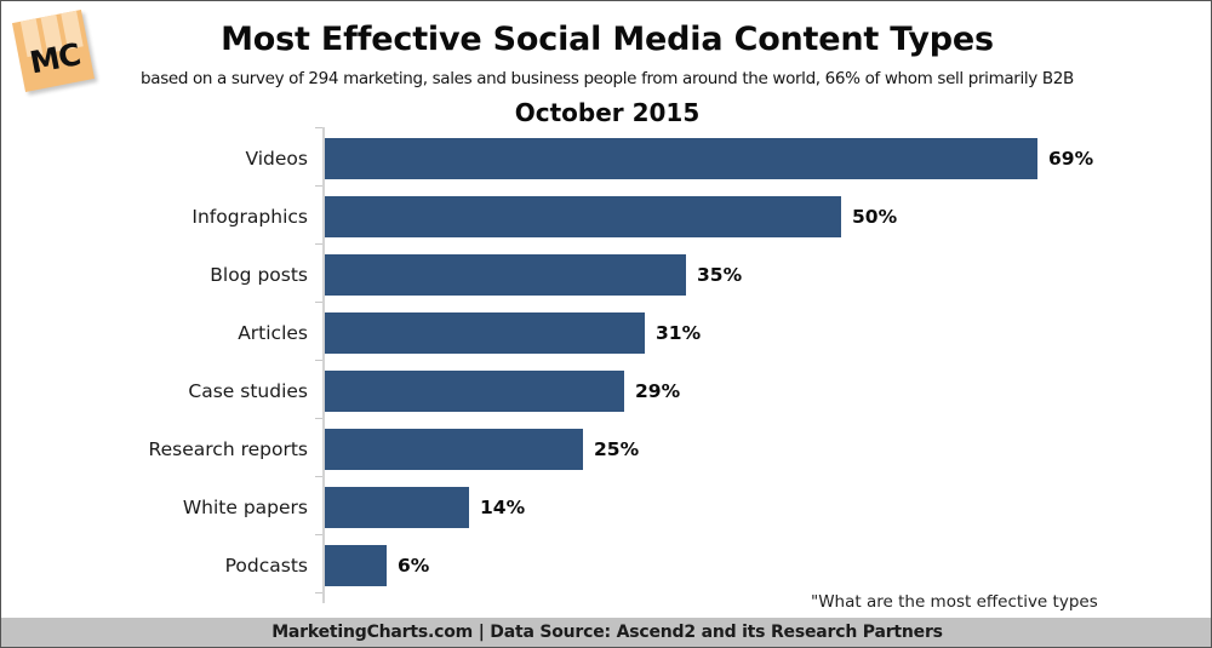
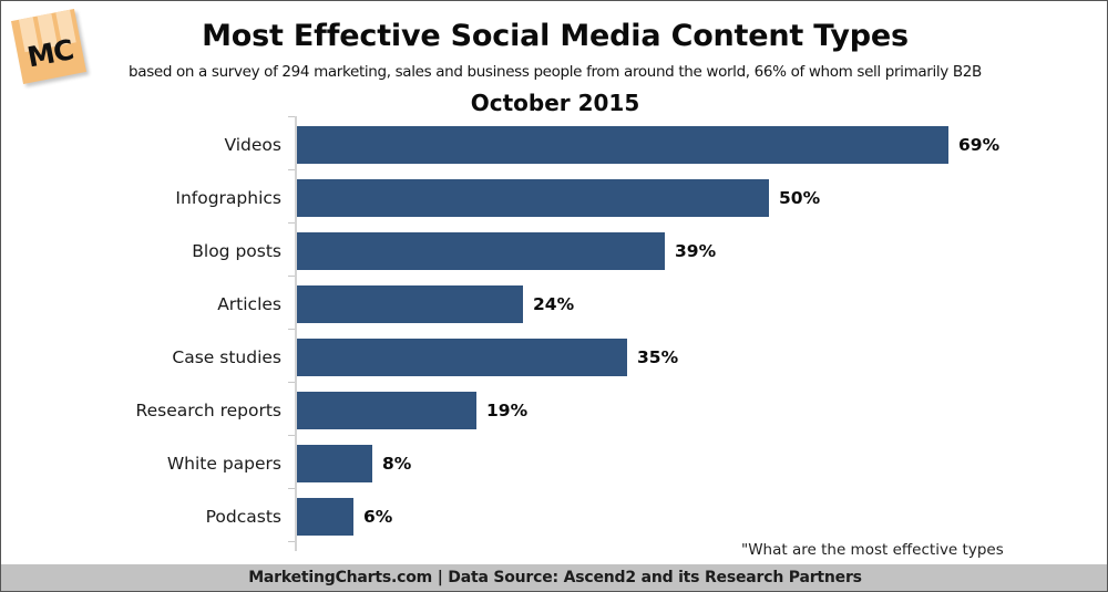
Blog posts: 35% -> 39%
Articles: 31% -> 24%
Case studies: 29% -> 35%
Research reports: 25% -> 19%
White papers: 14% -> 8%
